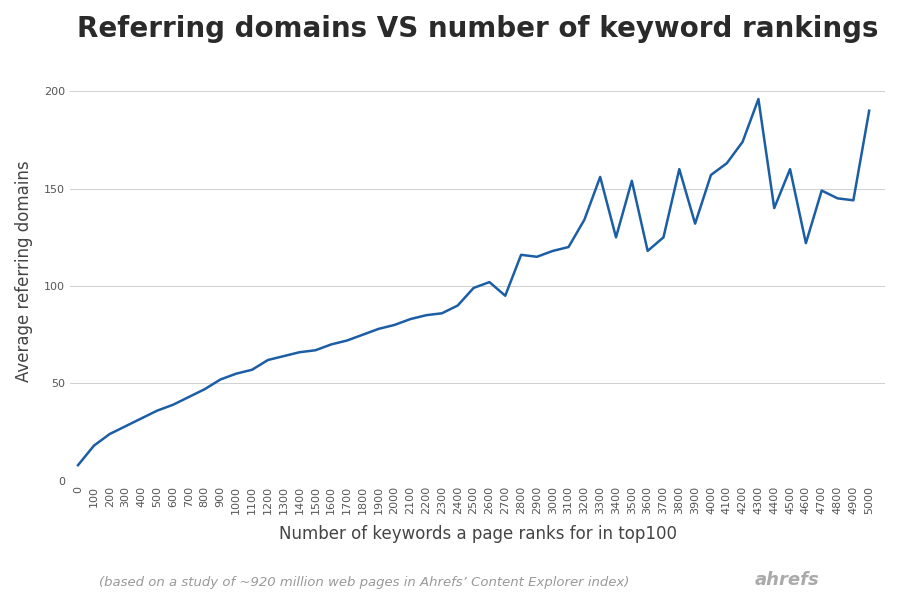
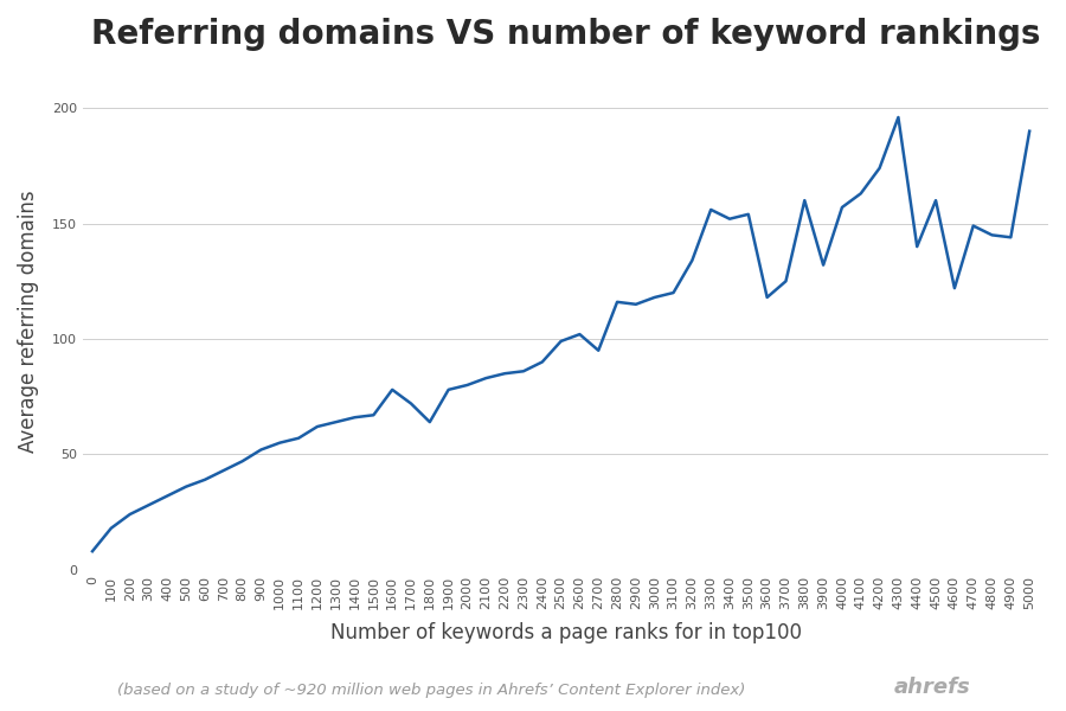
1600: 70 -> 78
1800: 75 -> 64
3400: 125 -> 152
